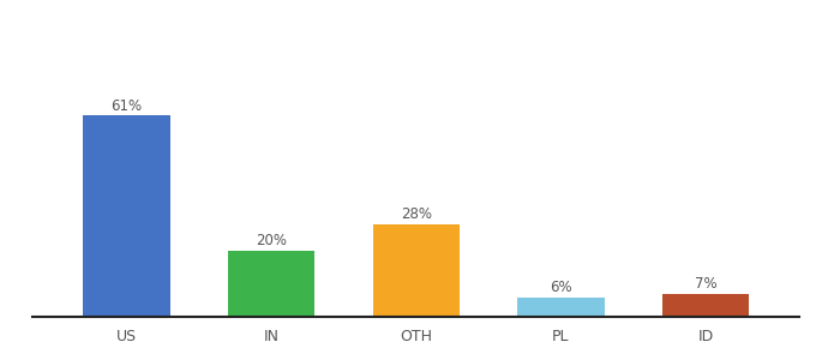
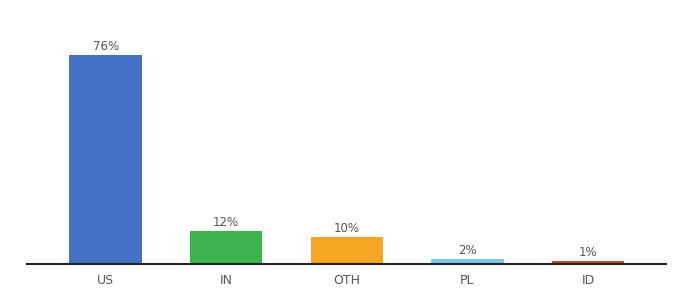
US: 61% -> 76%
IN: 20% -> 12%
OTH: 28% -> 10%
PL: 6% -> 2%
ID: 7% -> 1%
